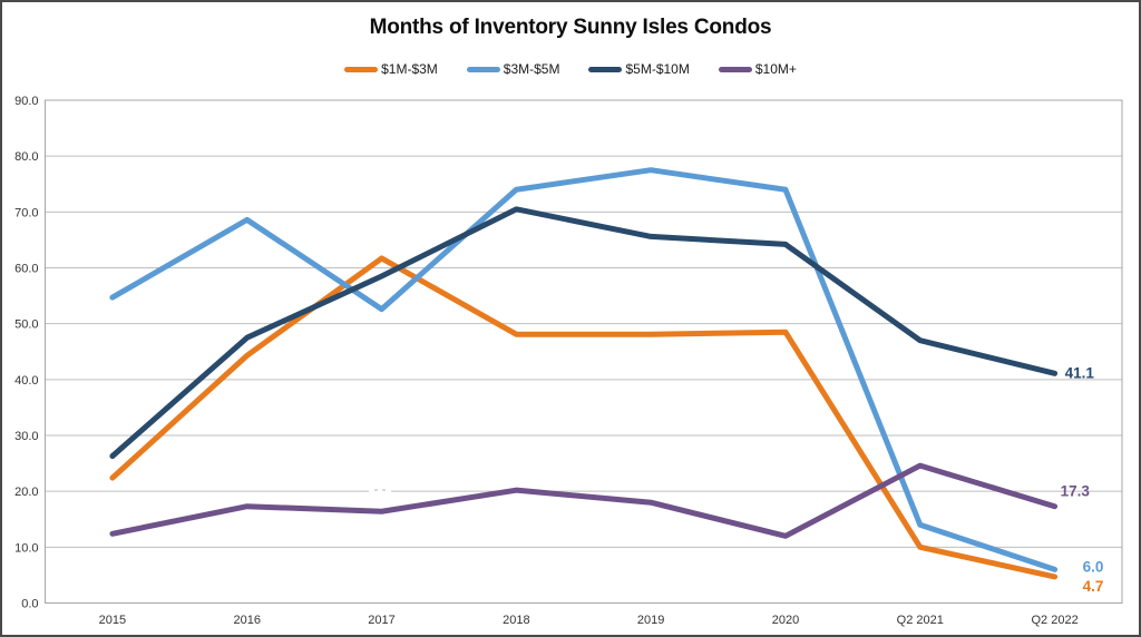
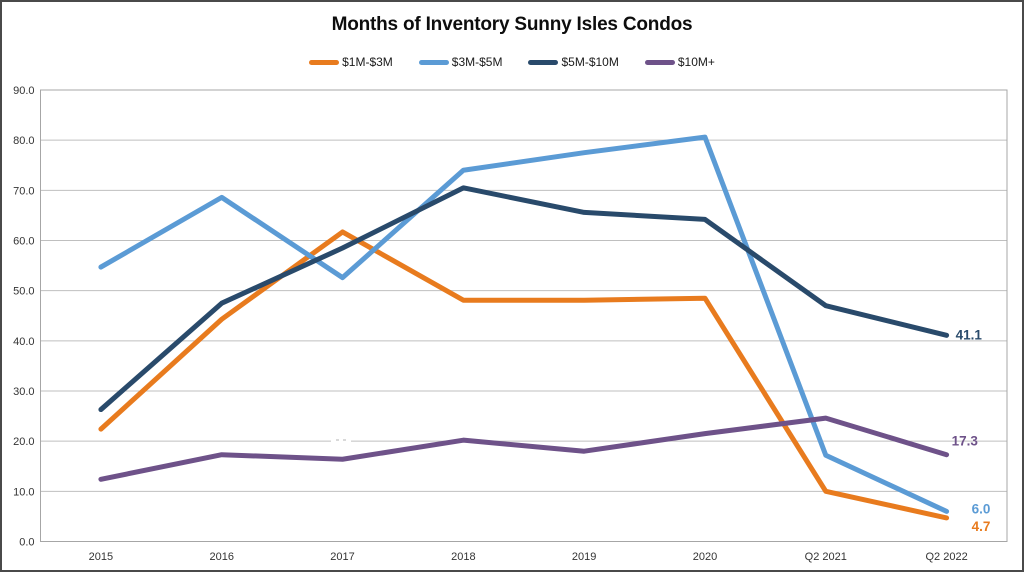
$3M-$5M/2020: 74 -> 81
$10M+/2020: 12 -> 22
$3M-$5M/Q2 2021: 14 -> 17
